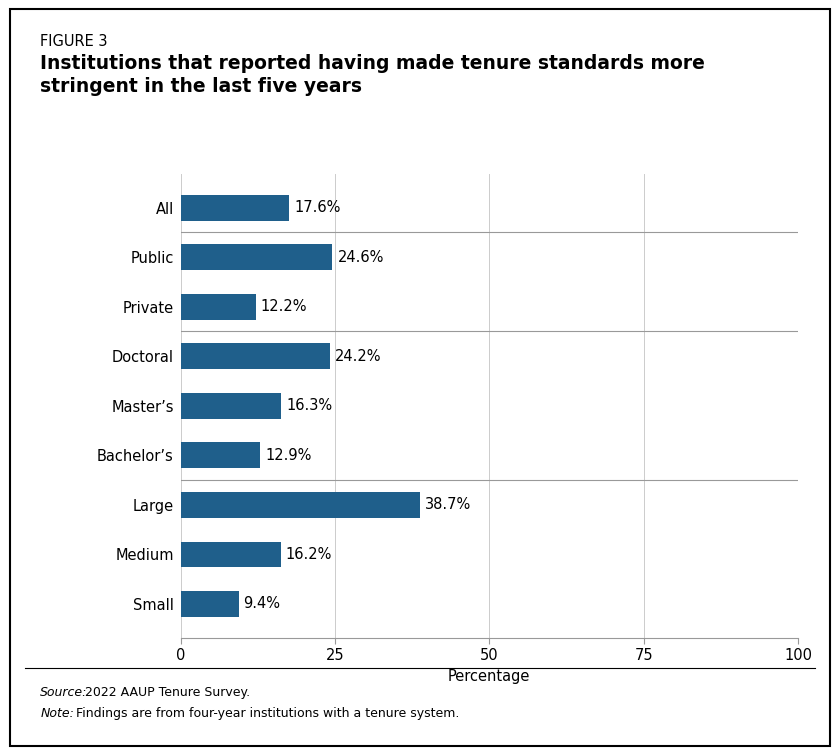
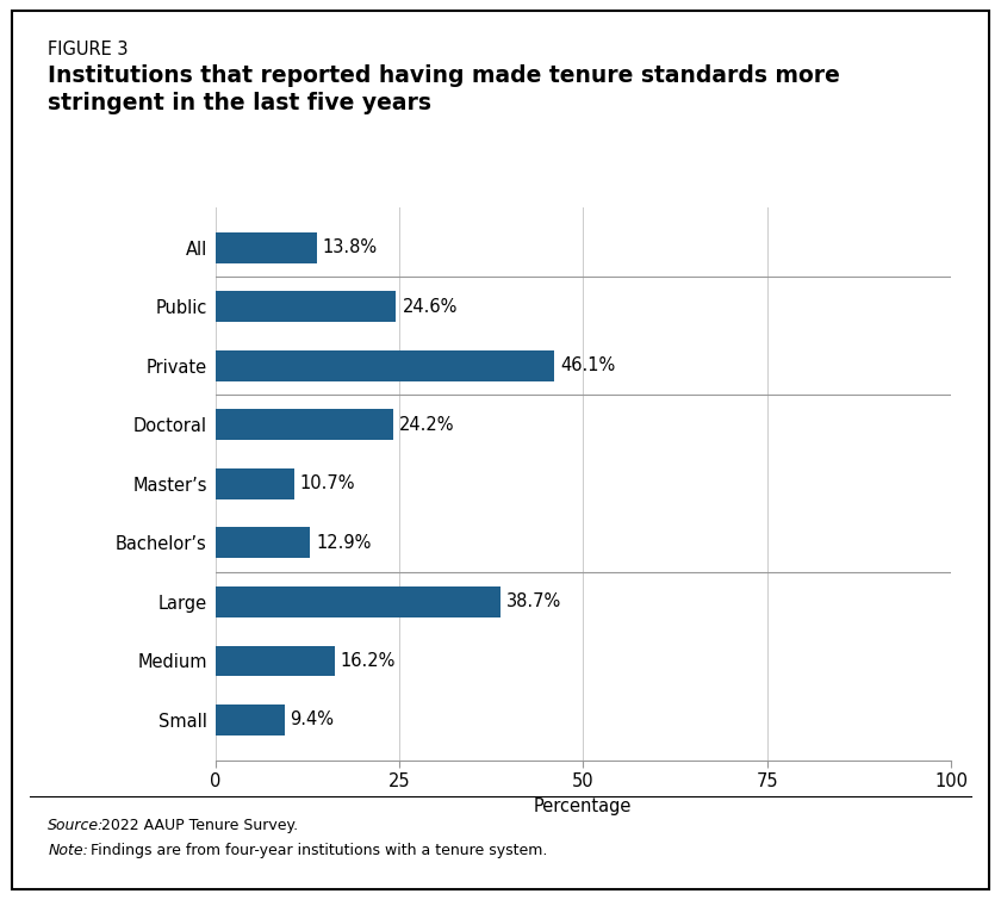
All: 17.6% -> 13.8%
Private: 12.2% -> 46.1%
Master’s: 16.3% -> 10.7%
